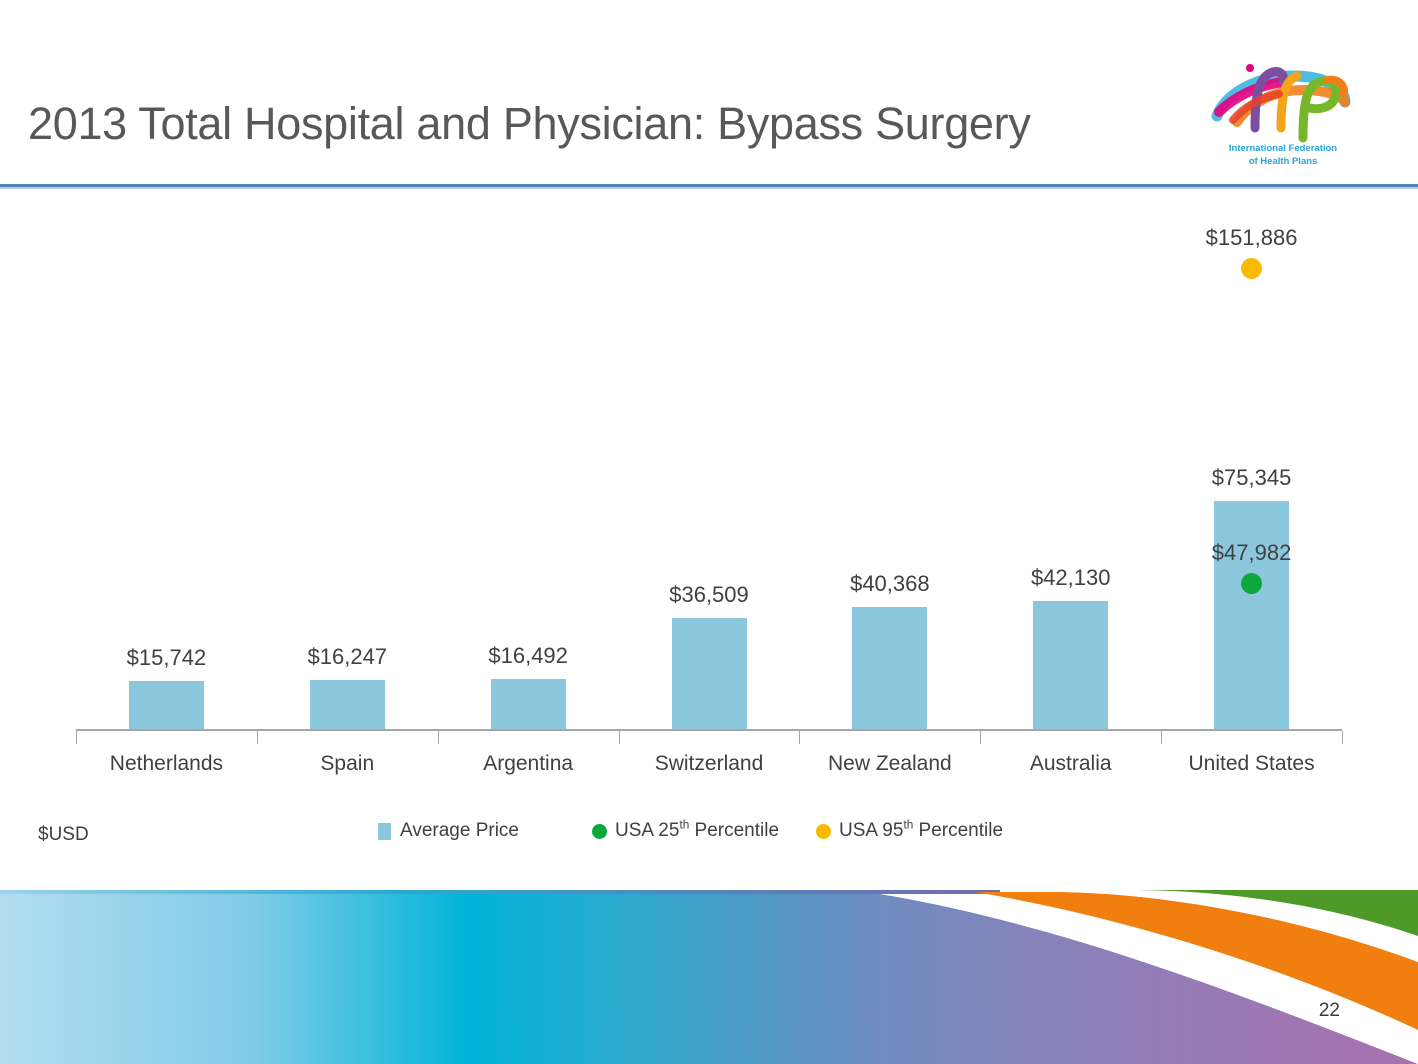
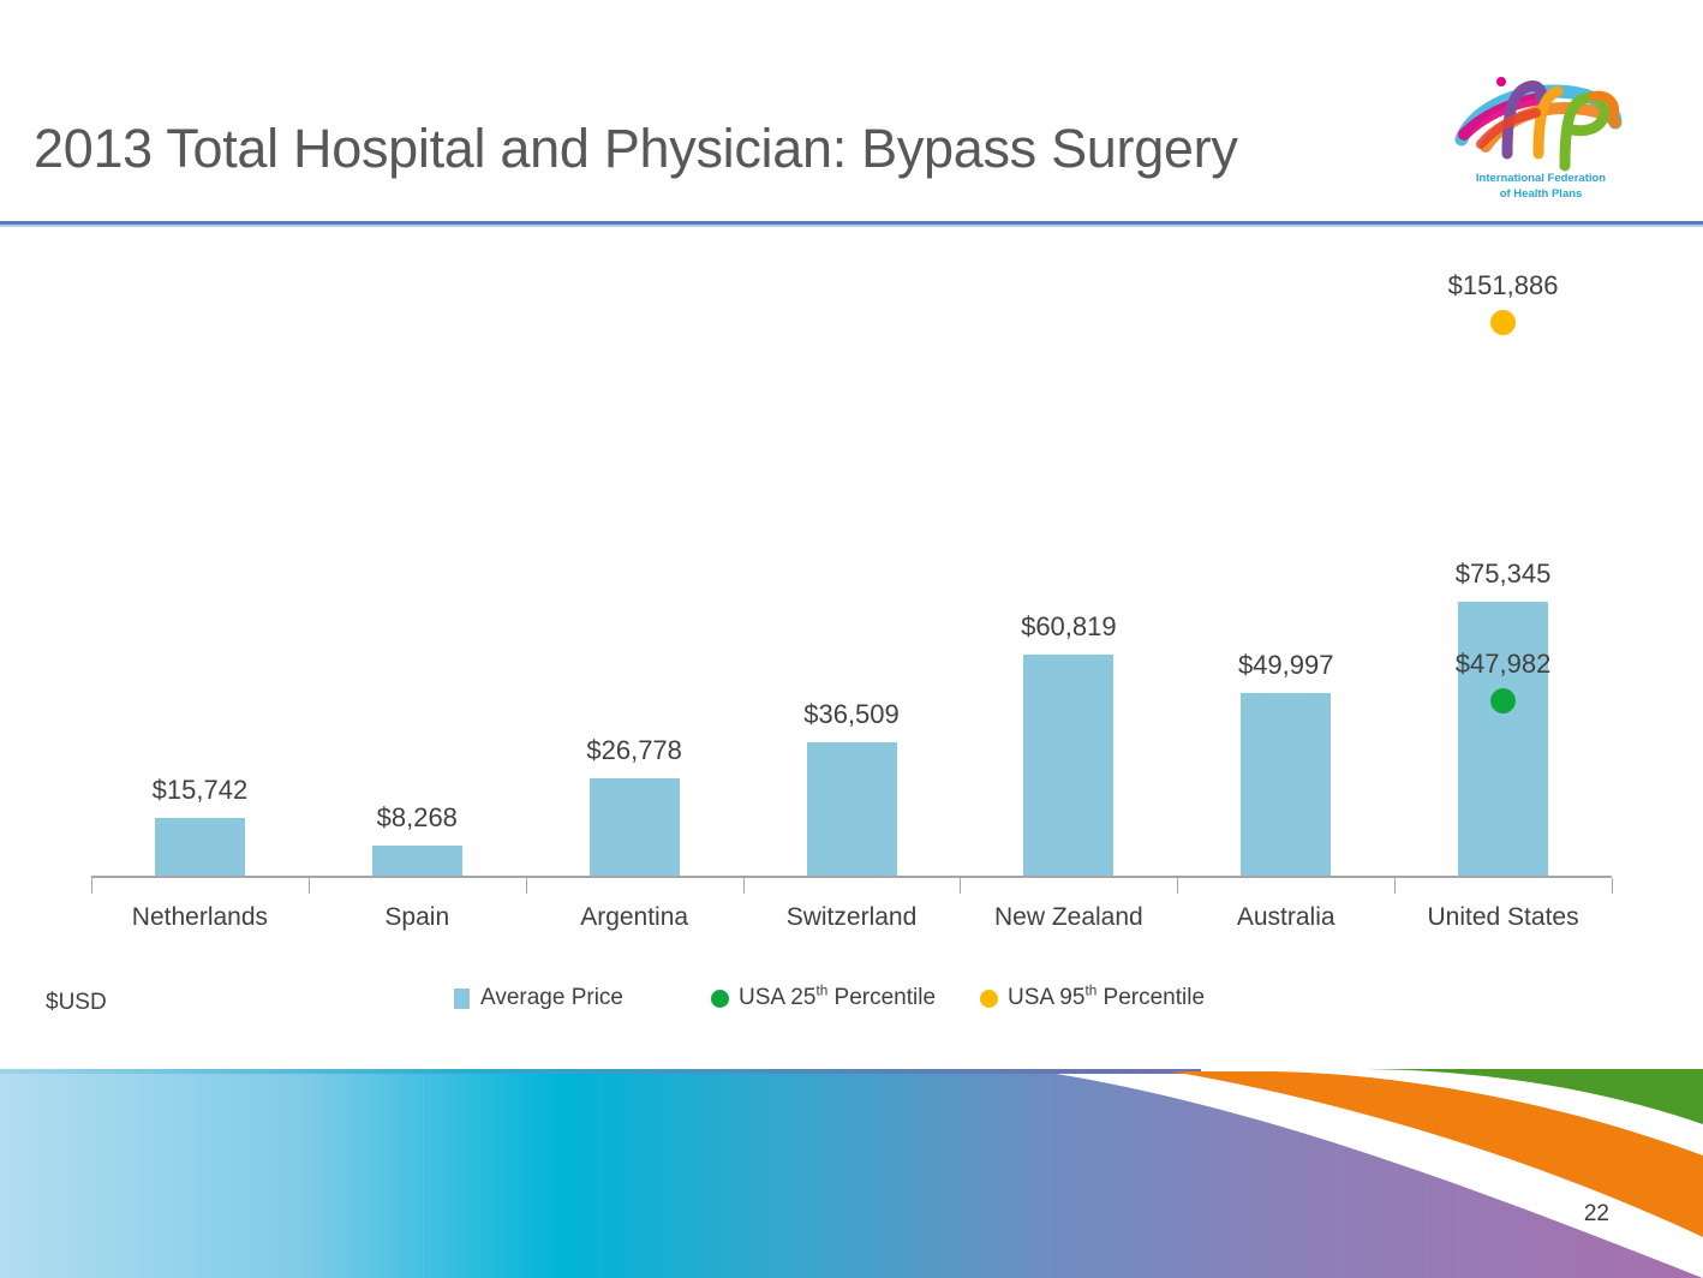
Spain: $16,247 -> $8,268
Argentina: $16,492 -> $26,778
New Zealand: $40,368 -> $60,819
Australia: $42,130 -> $49,997
